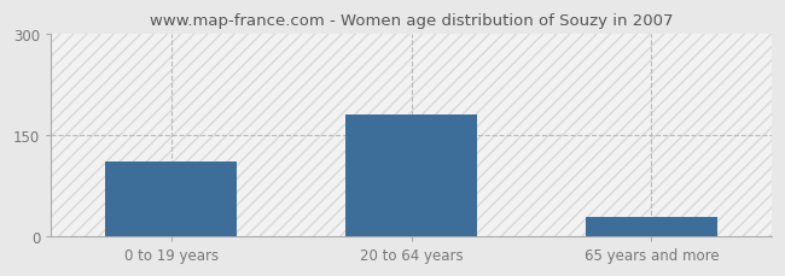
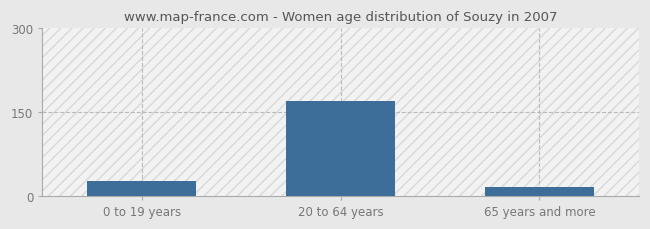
0 to 19 years: 110 -> 26
20 to 64 years: 180 -> 170
65 years and more: 28 -> 16
